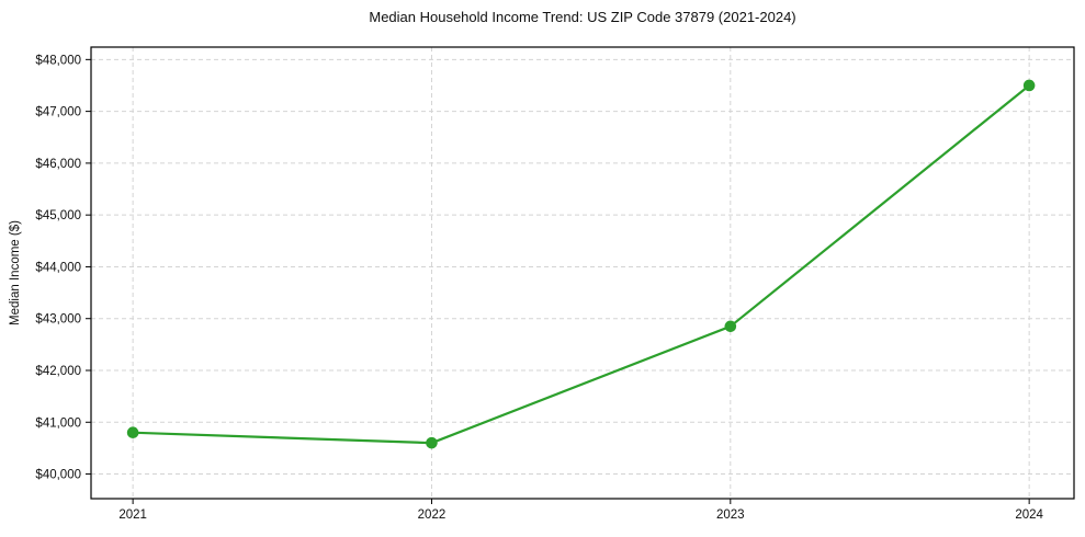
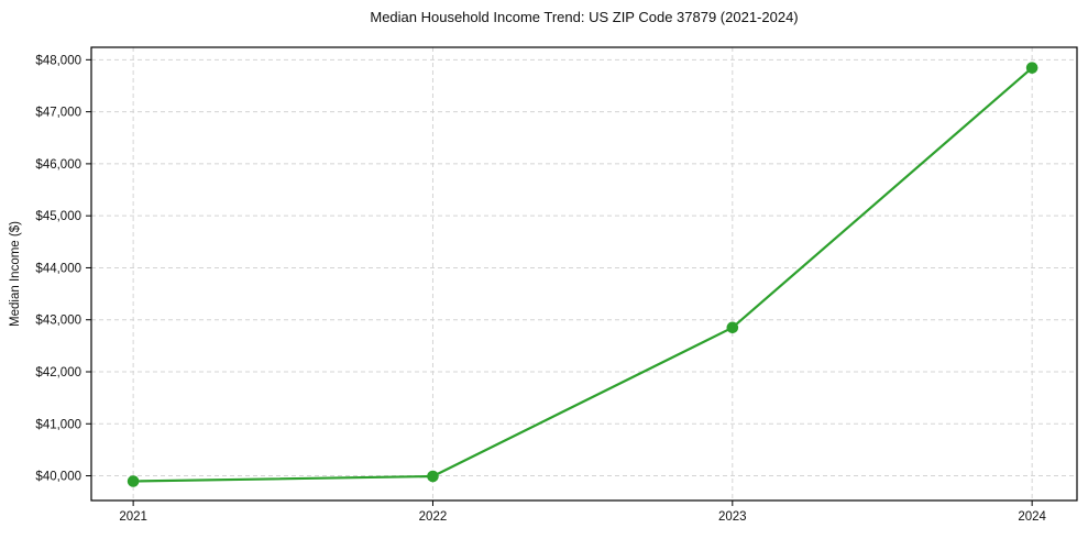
2021: $40800 -> $39900
2022: $40600 -> $40000
2024: $47500 -> $47800
